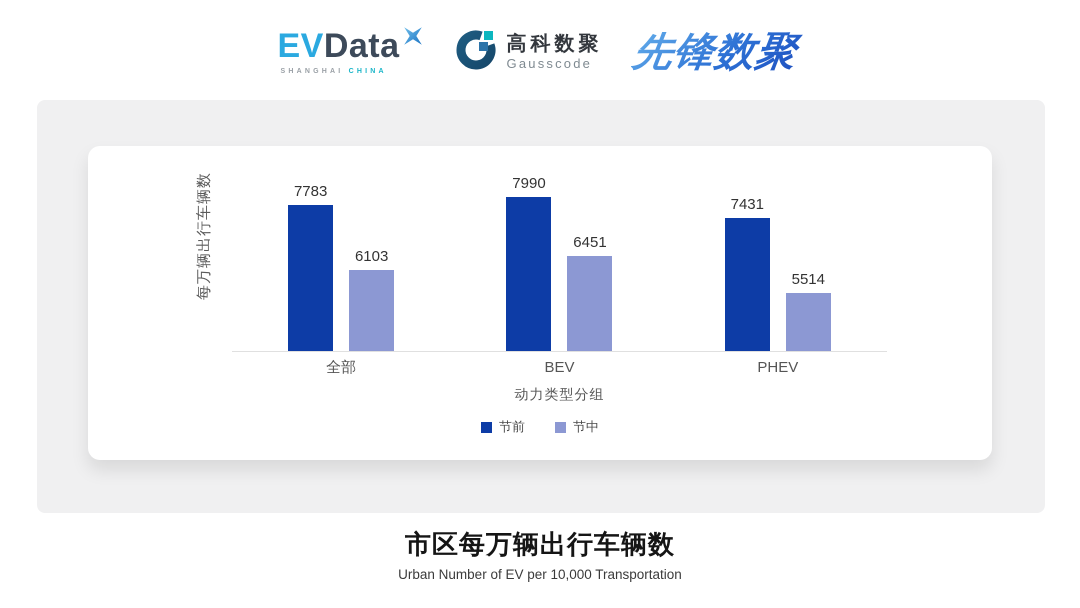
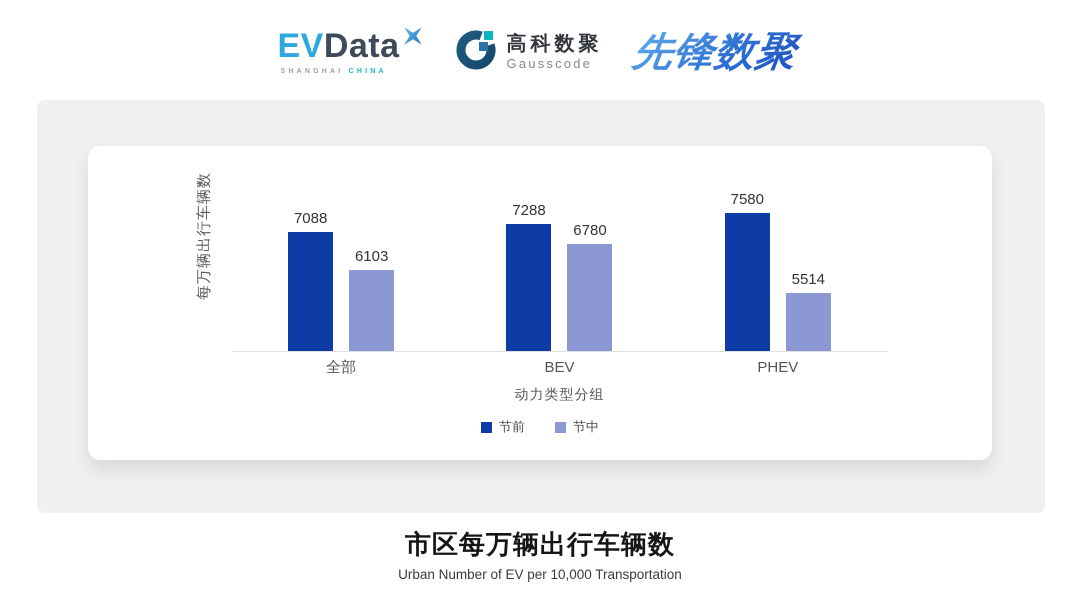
节前/全部: 7783 -> 7088
节前/BEV: 7990 -> 7288
节中/BEV: 6451 -> 6780
节前/PHEV: 7431 -> 7580
